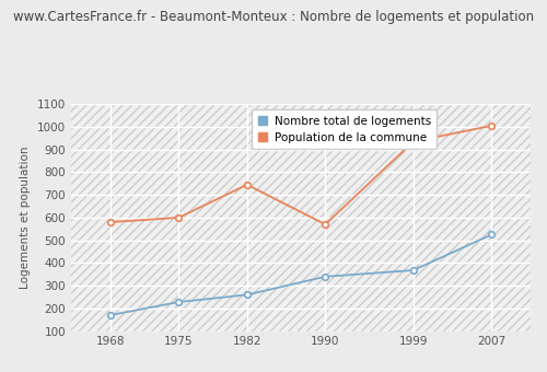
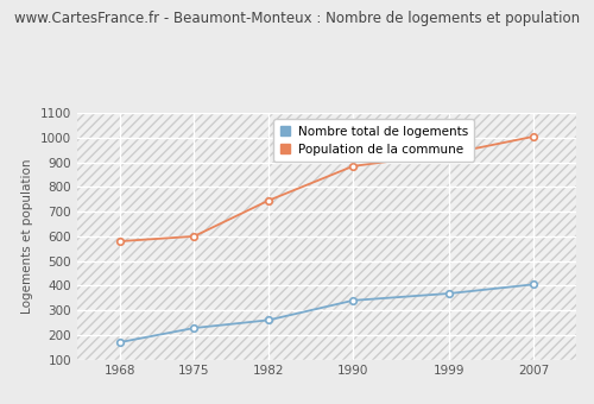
Population de la commune/1990: 570 -> 885
Nombre total de logements/2007: 525 -> 405
